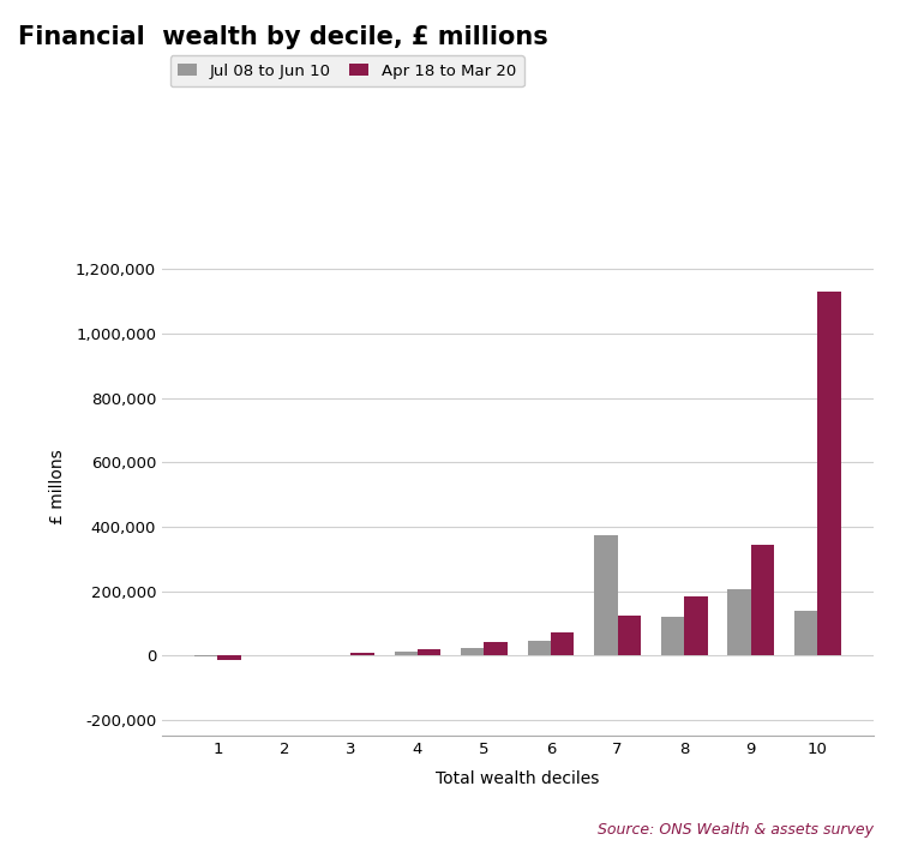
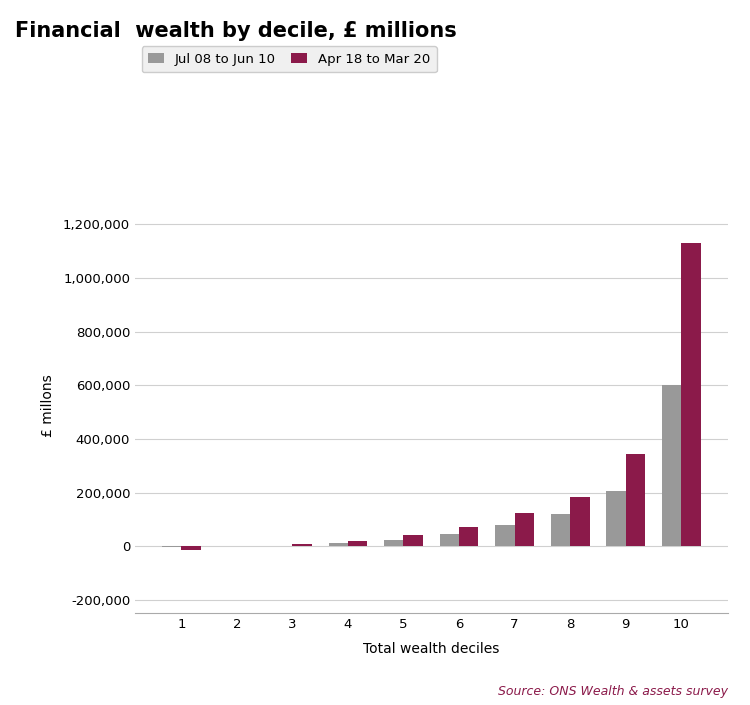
Jul 08 to Jun 10/7: 375,000 -> 80,000
Jul 08 to Jun 10/10: 140,000 -> 600,000
